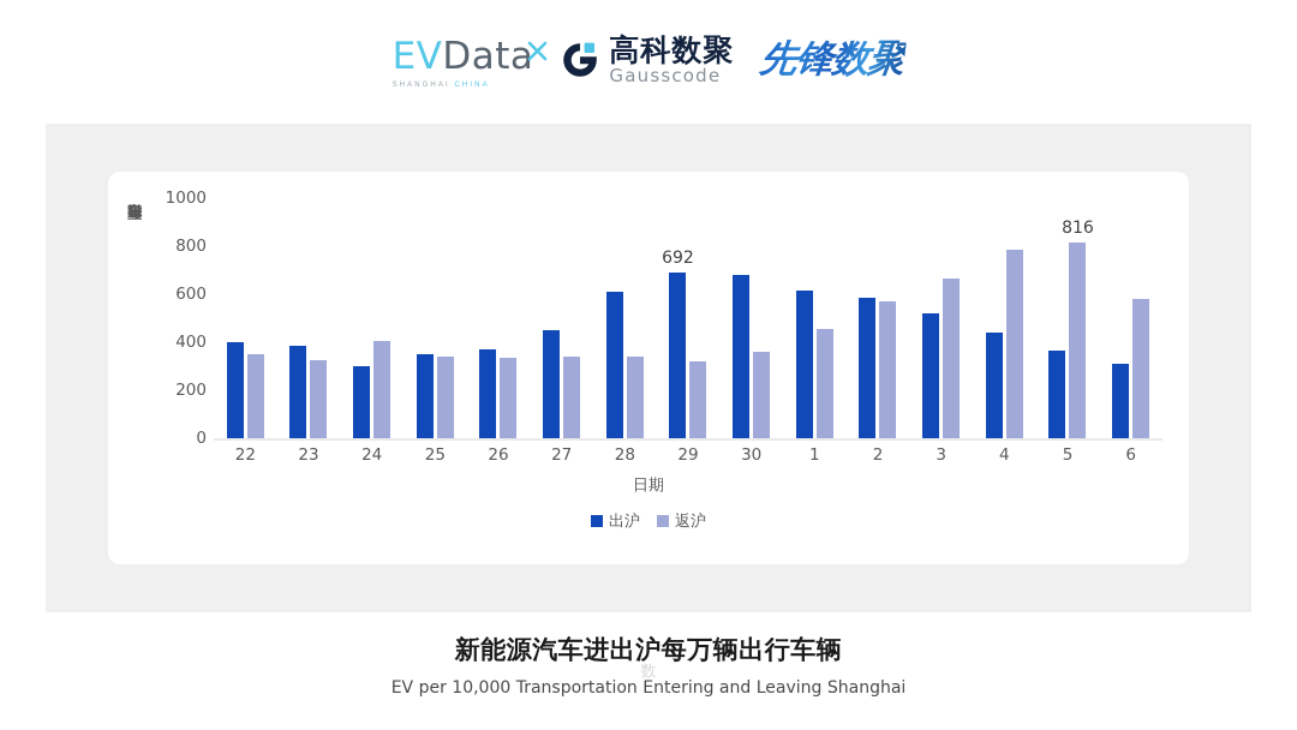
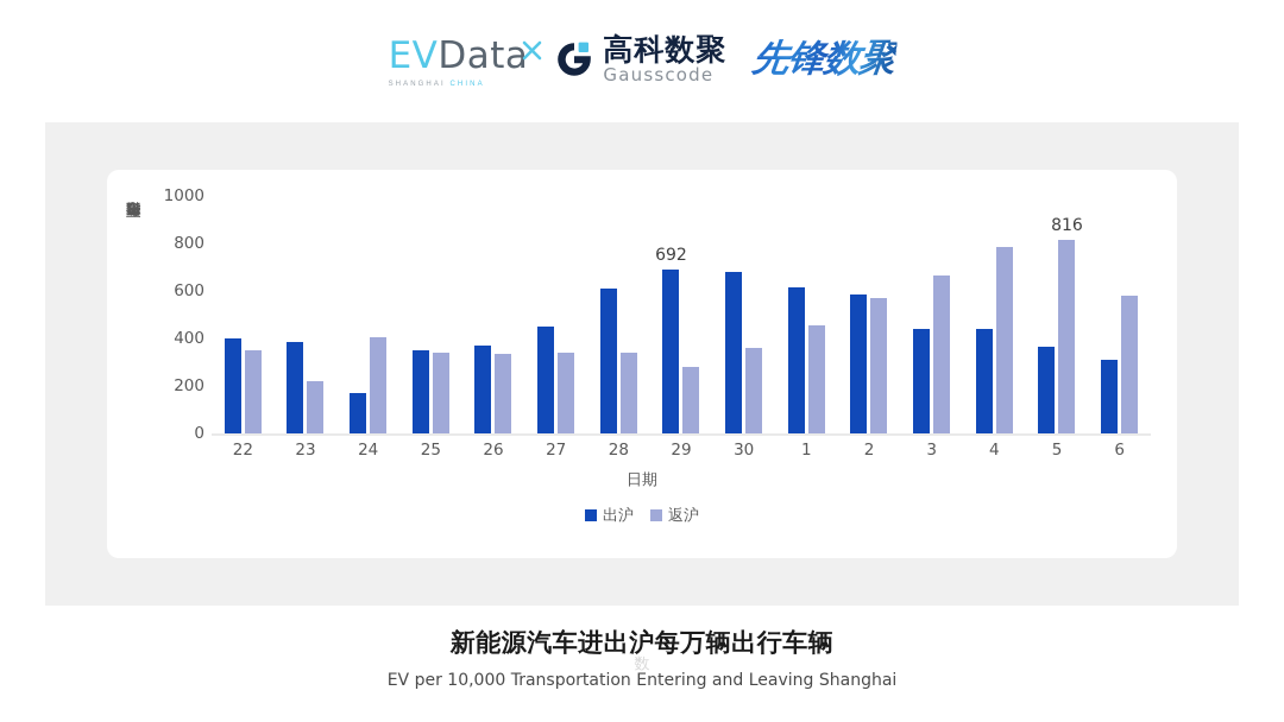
返沪/23: 330 -> 220
出沪/24: 300 -> 170
返沪/29: 320 -> 280
出沪/3: 520 -> 440
